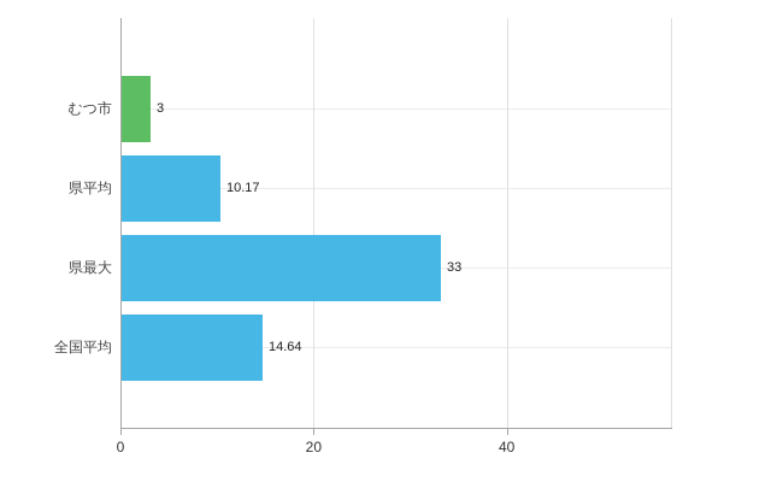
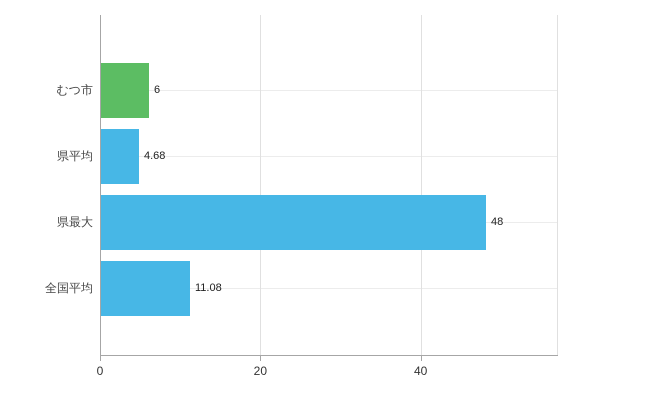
むつ市: 3 -> 6
県平均: 10.17 -> 4.68
県最大: 33 -> 48
全国平均: 14.64 -> 11.08
